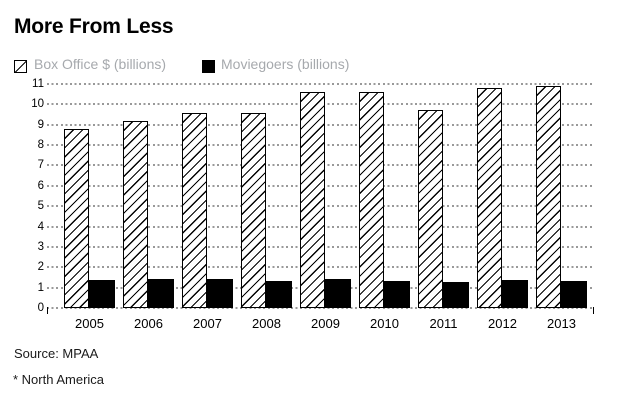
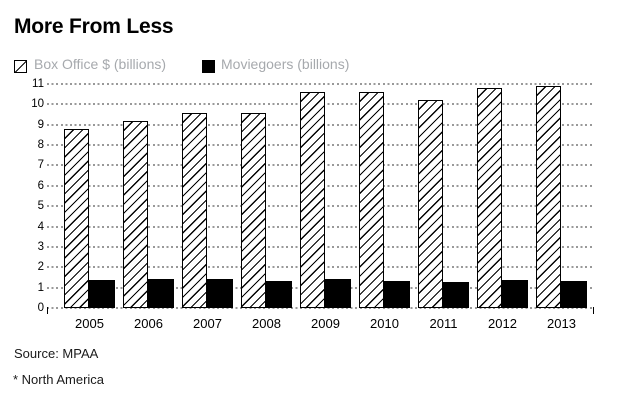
Box Office $ (billions)/2011: 9.7 -> 10.2
